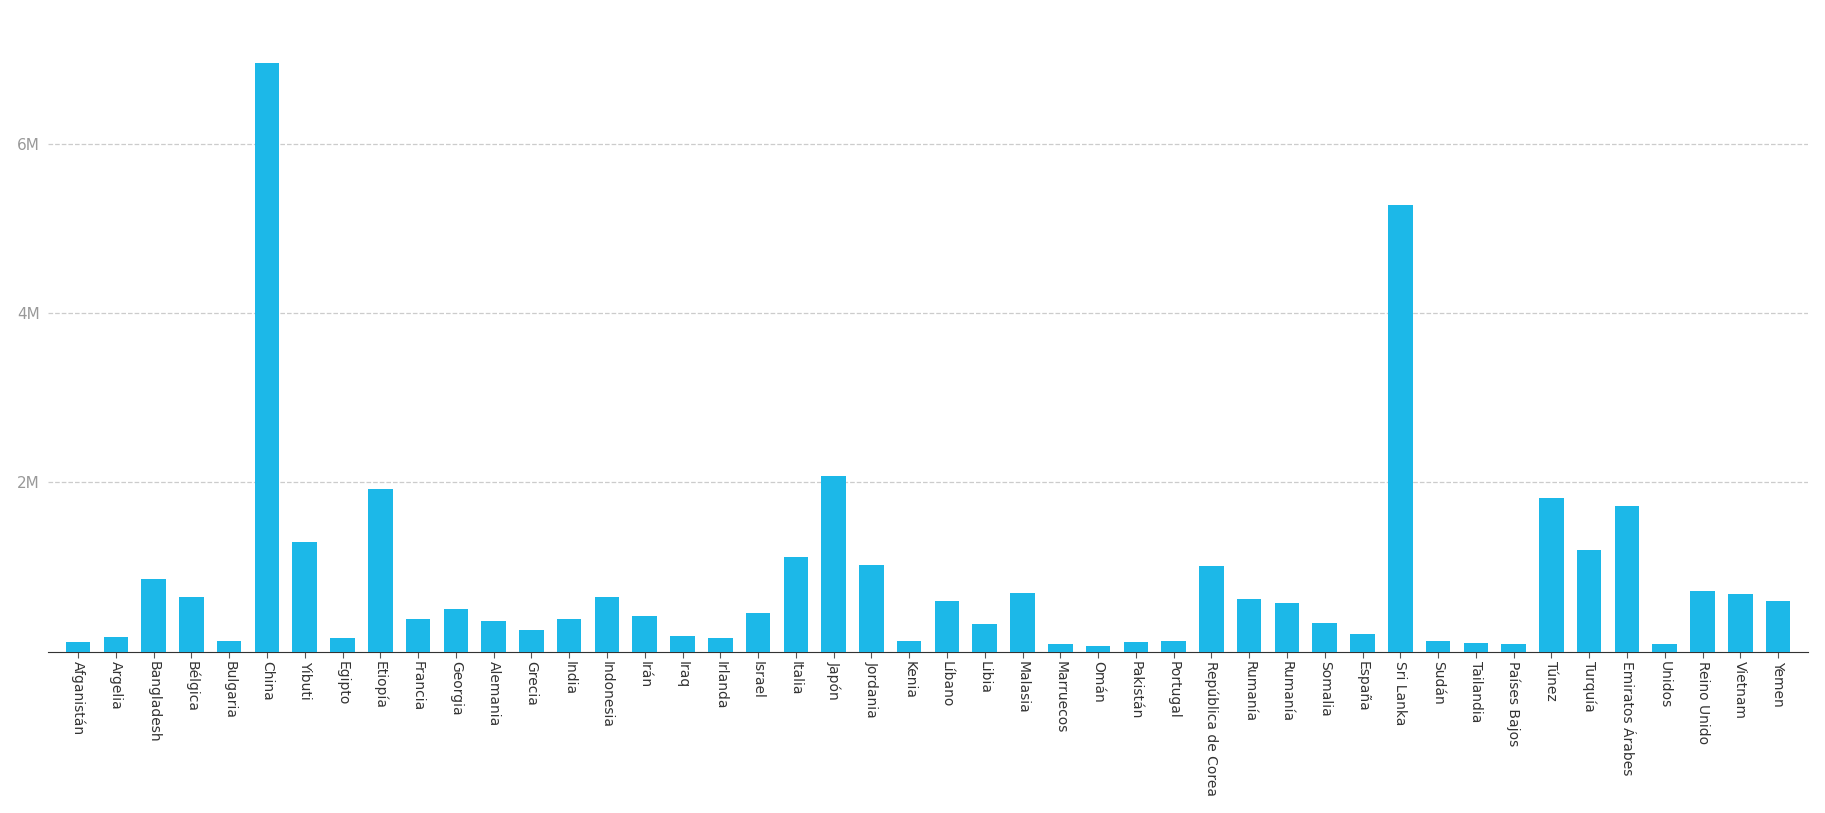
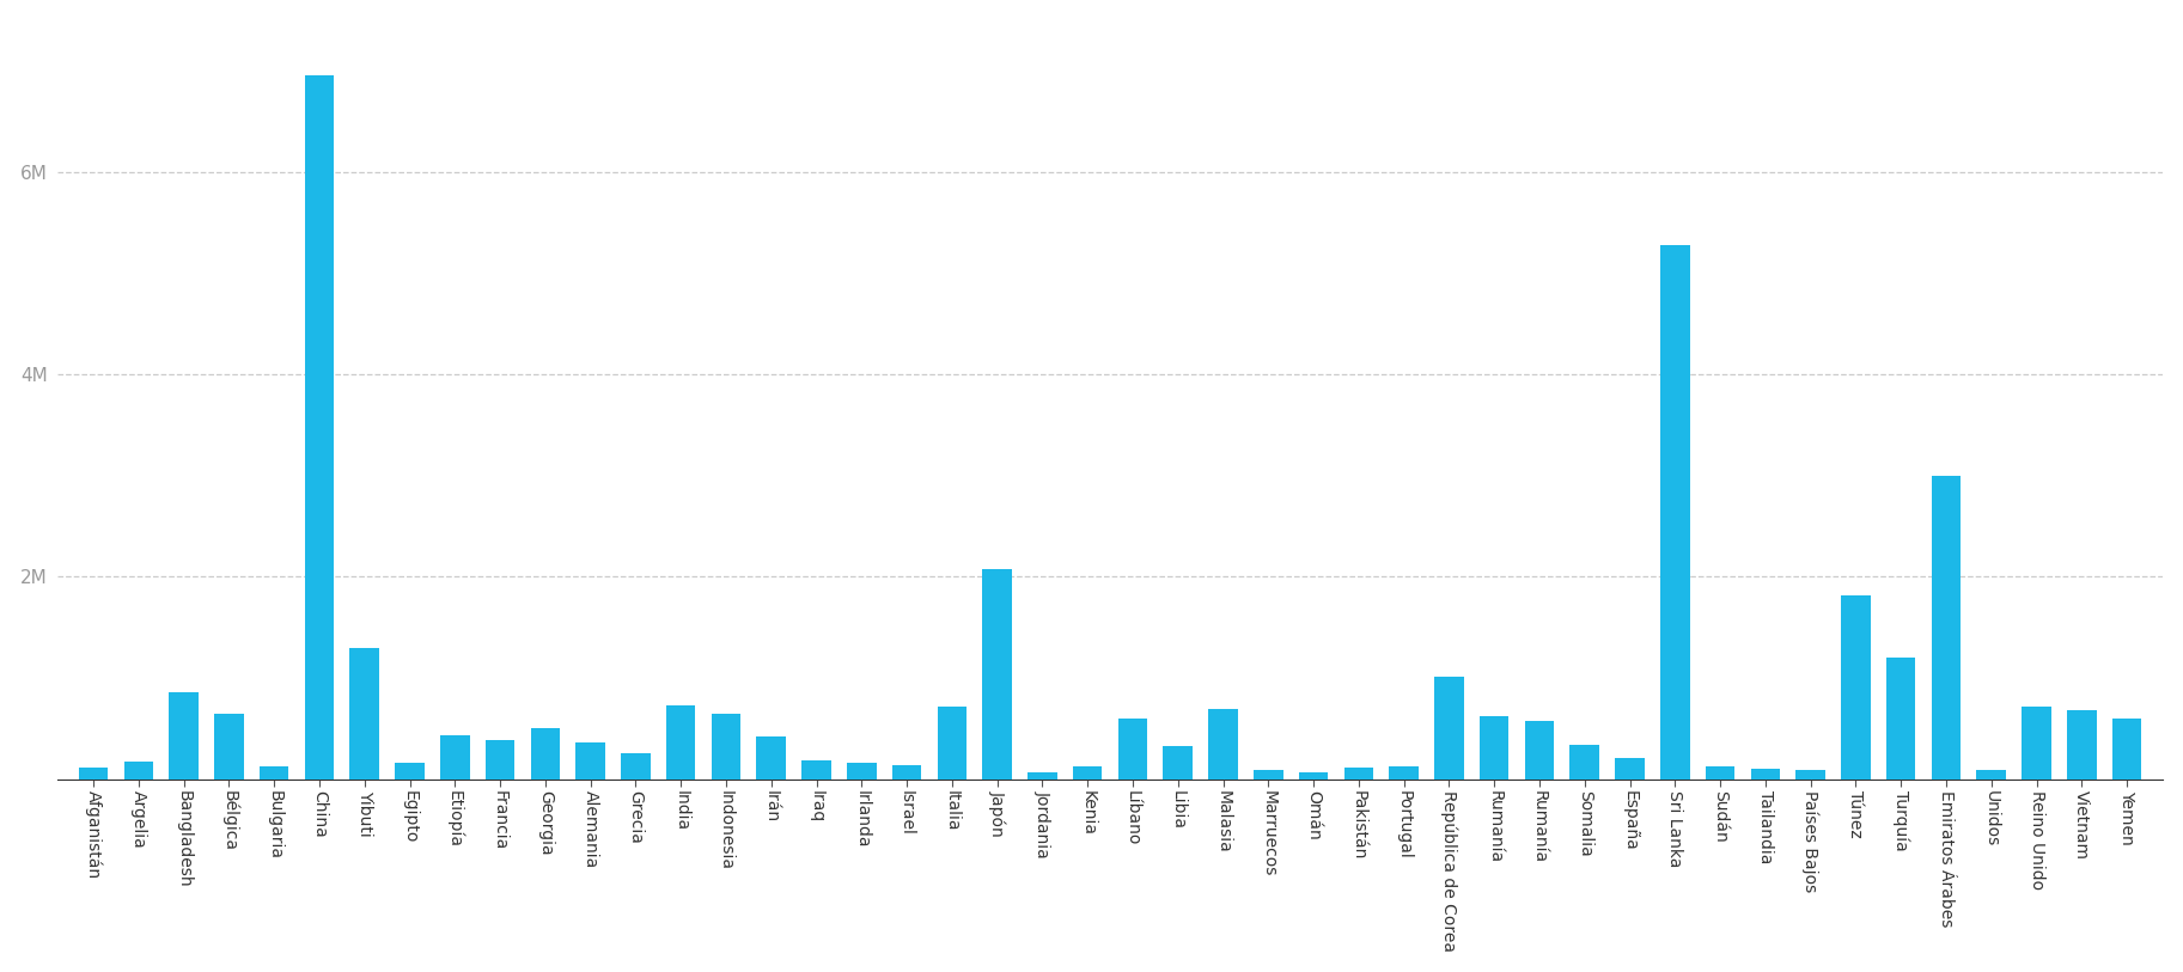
Etiopía: 1.92M -> 0.43M
India: 0.38M -> 0.73M
Israel: 0.46M -> 0.14M
Italia: 1.12M -> 0.72M
Jordania: 1.02M -> 0.07M
Emiratos Árabes: 1.72M -> 3.00M
